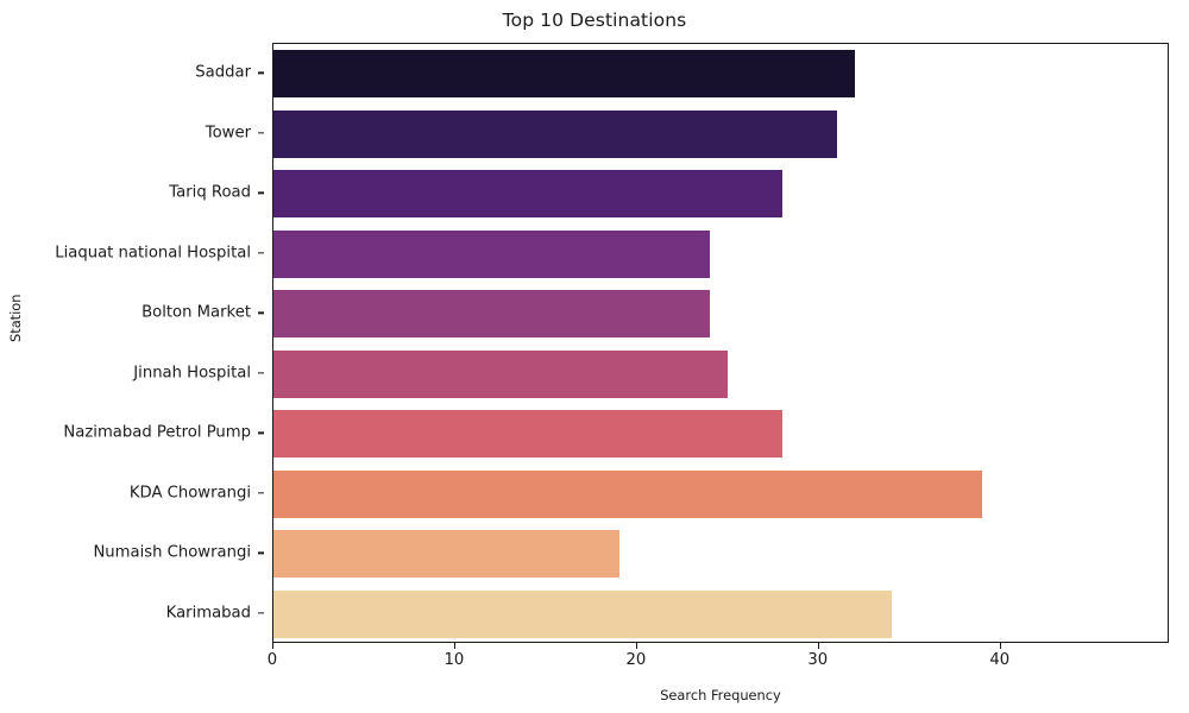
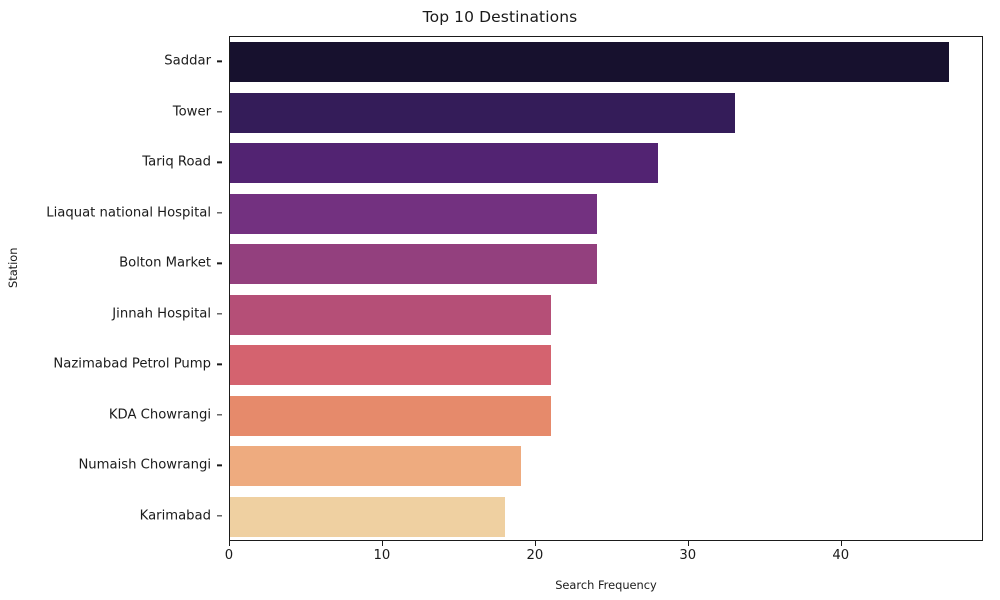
Saddar: 32 -> 47
Tower: 31 -> 33
Jinnah Hospital: 25 -> 21
Nazimabad Petrol Pump: 28 -> 21
KDA Chowrangi: 39 -> 21
Karimabad: 34 -> 18
